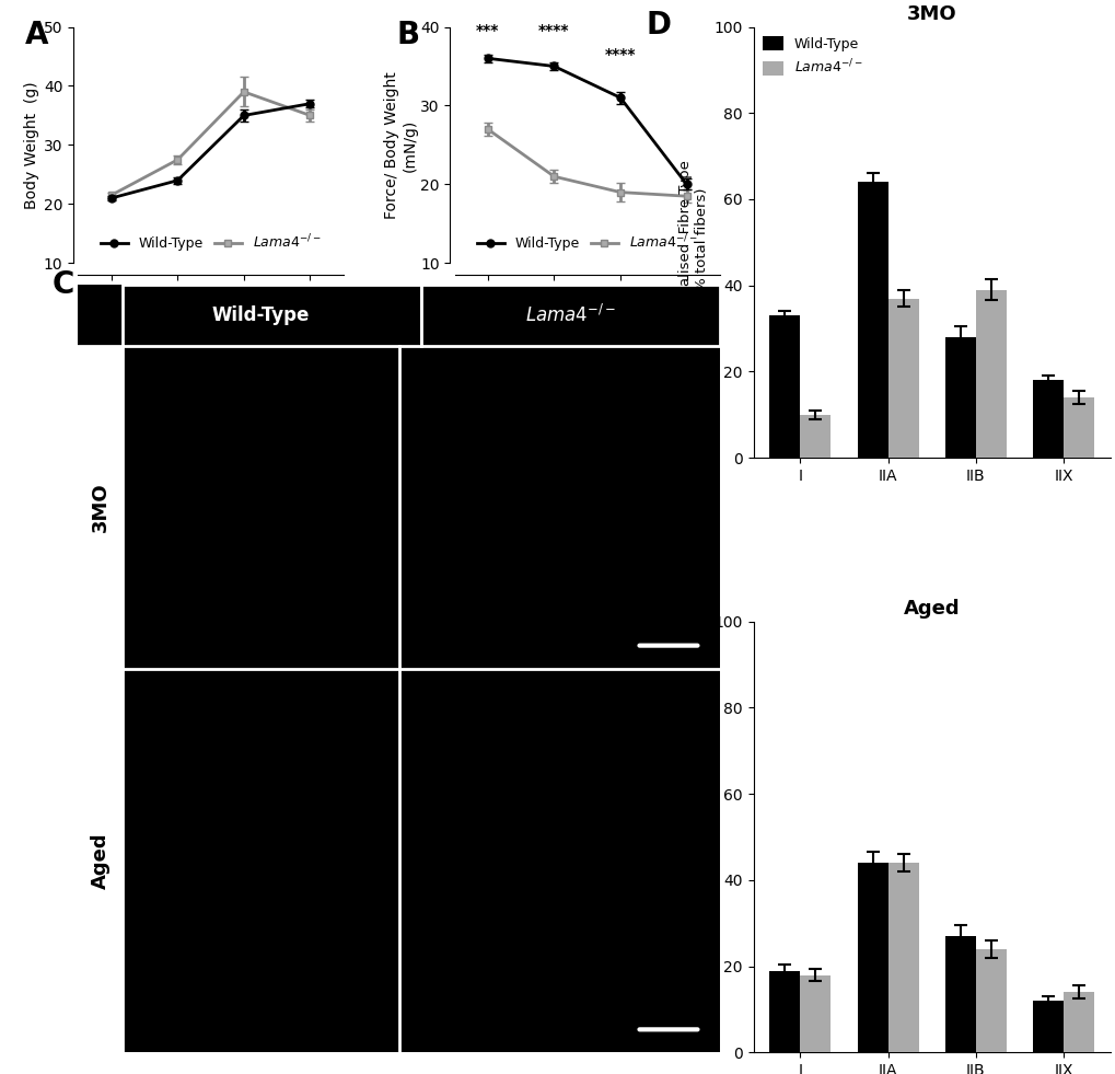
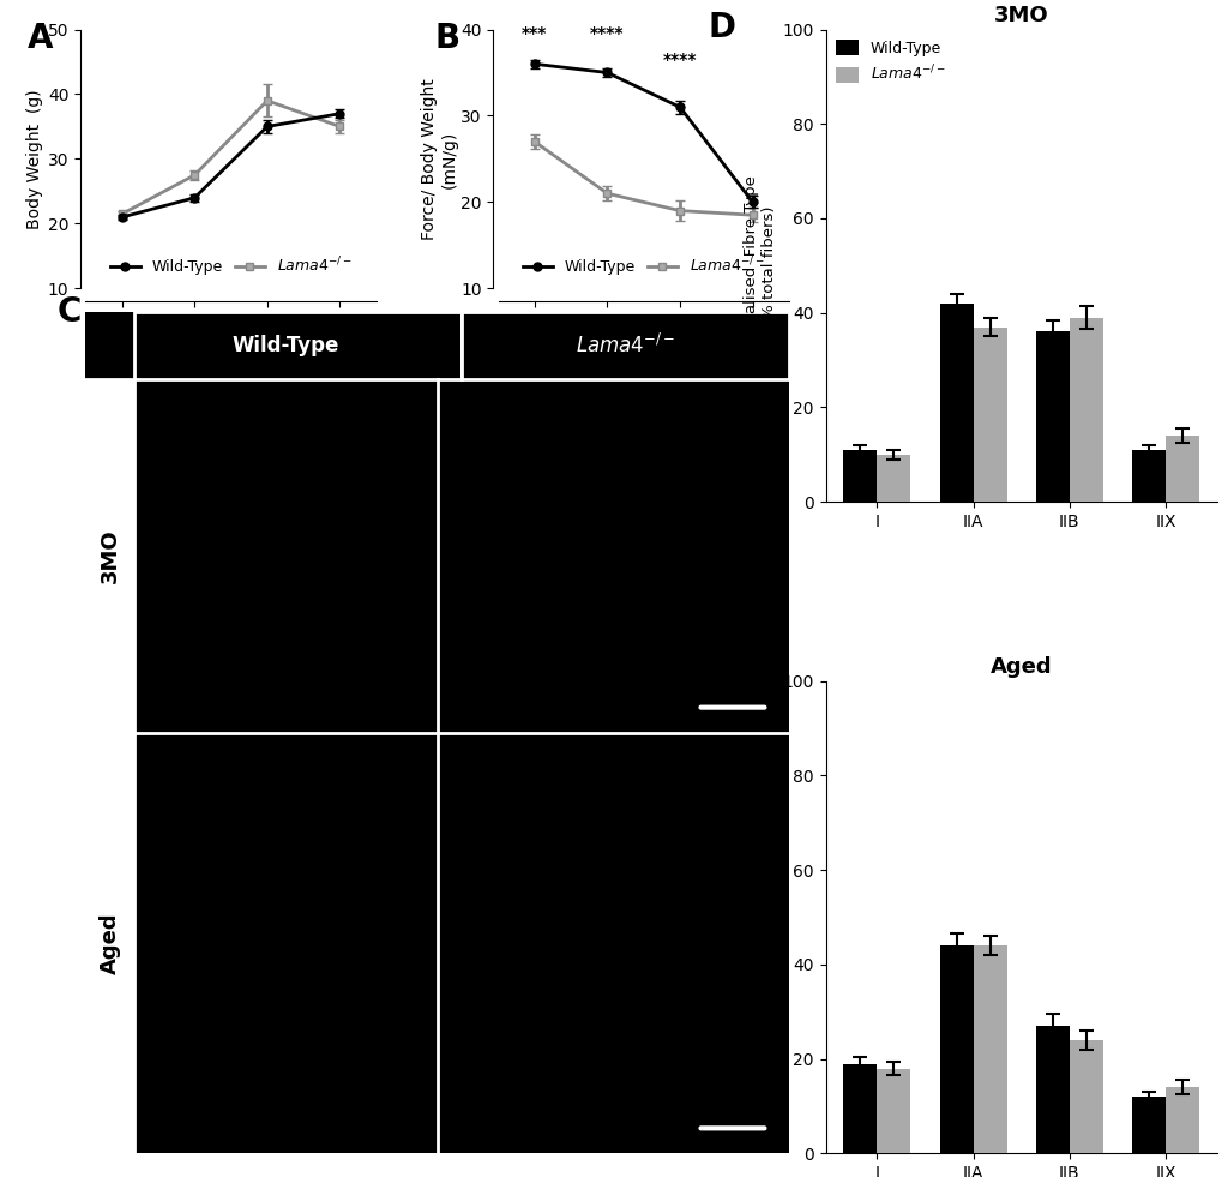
3MO/Wild-Type/I: 33 -> 11
3MO/Wild-Type/IIA: 64 -> 42
3MO/Wild-Type/IIB: 28 -> 36
3MO/Wild-Type/IIX: 18 -> 11
